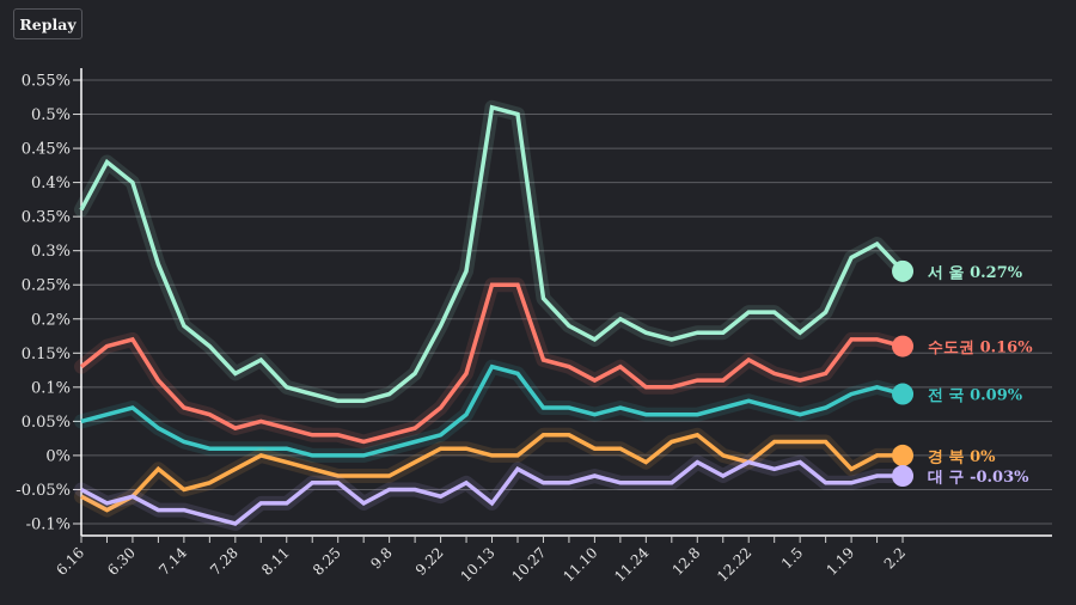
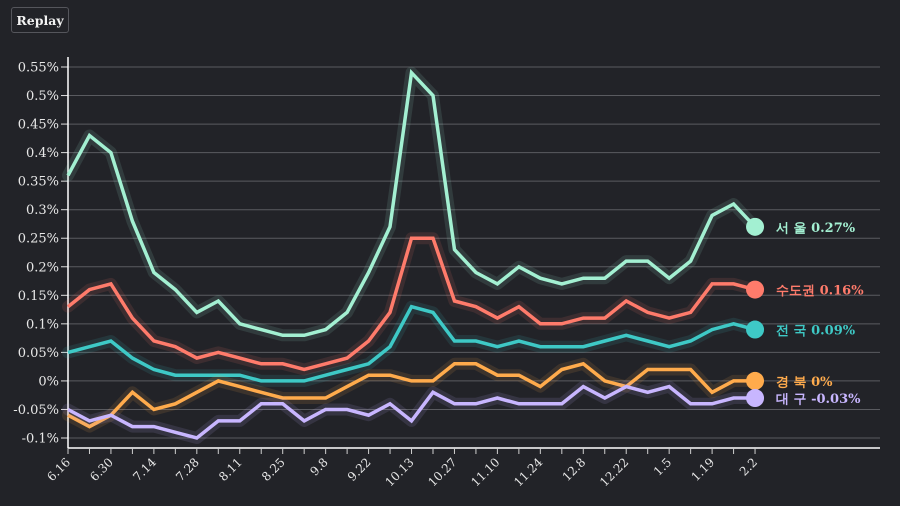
서 울/10.13: 0.51% -> 0.54%
